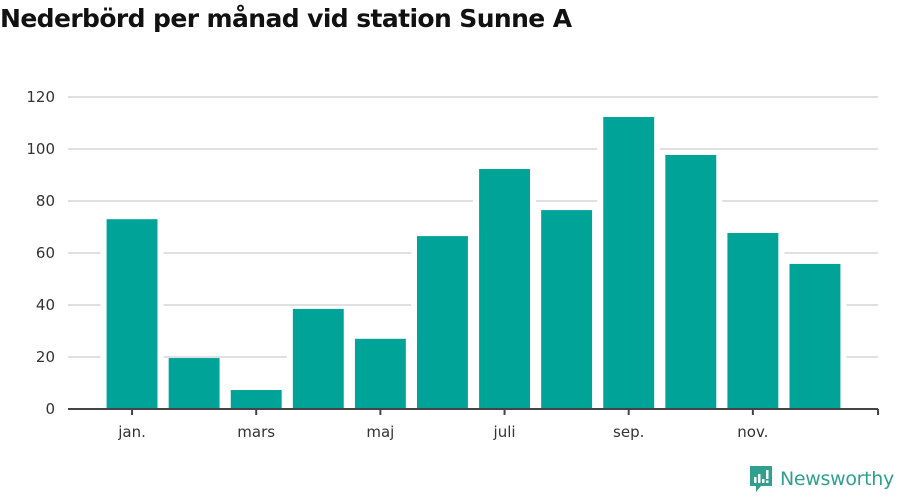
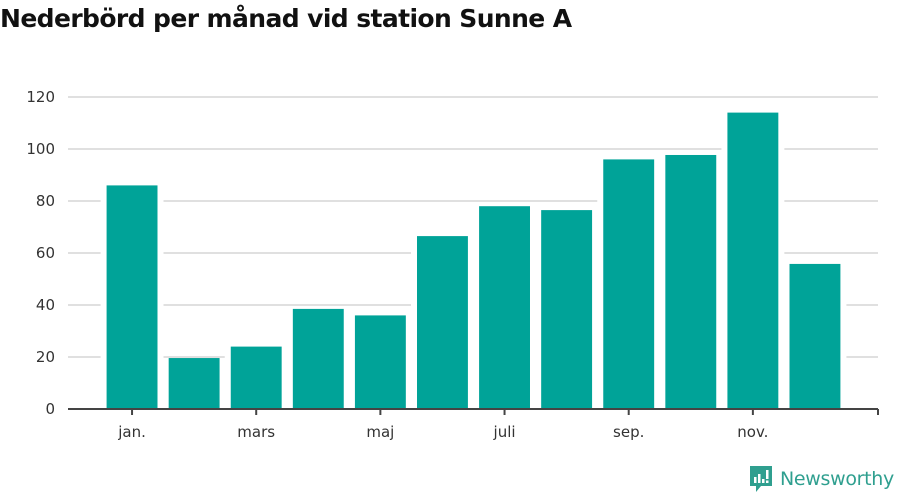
jan.: 73 -> 86
mars: 7 -> 24
maj: 27 -> 36
juli: 92 -> 78
sep.: 112 -> 96
nov.: 68 -> 114
